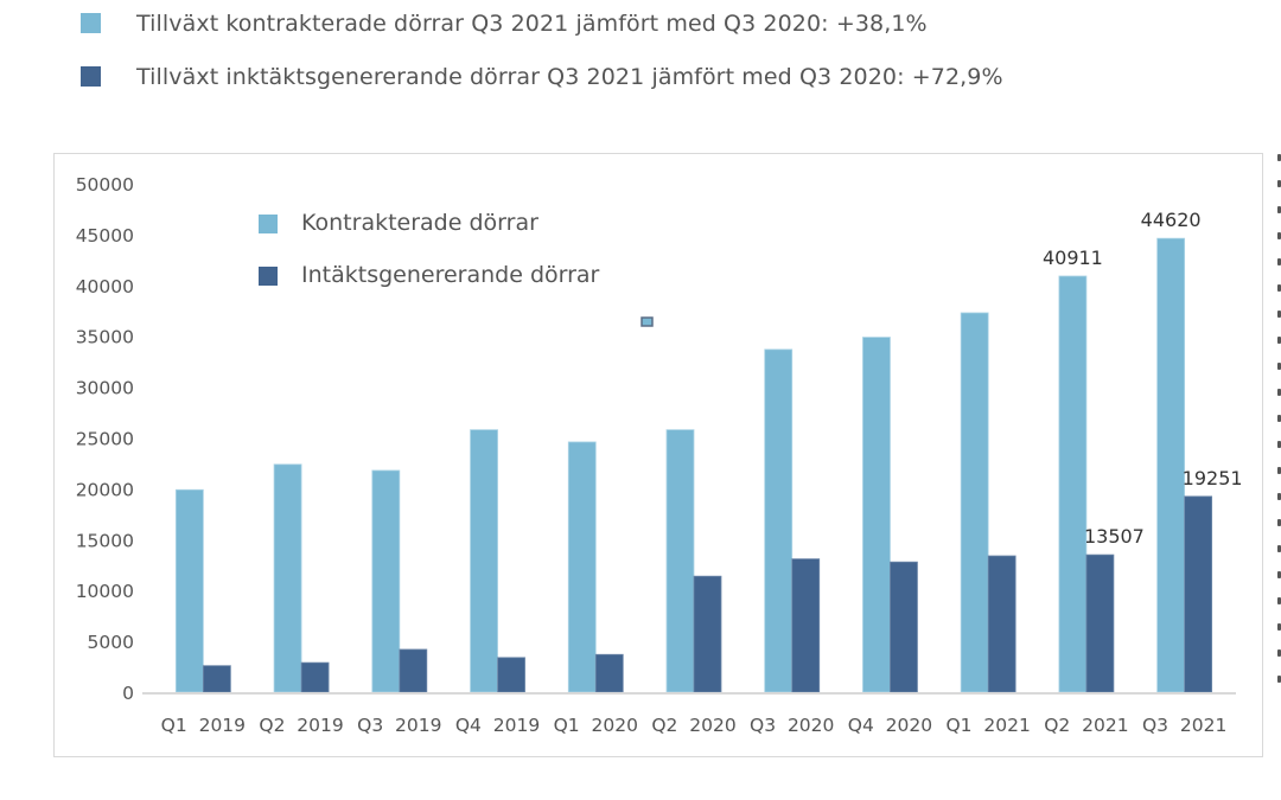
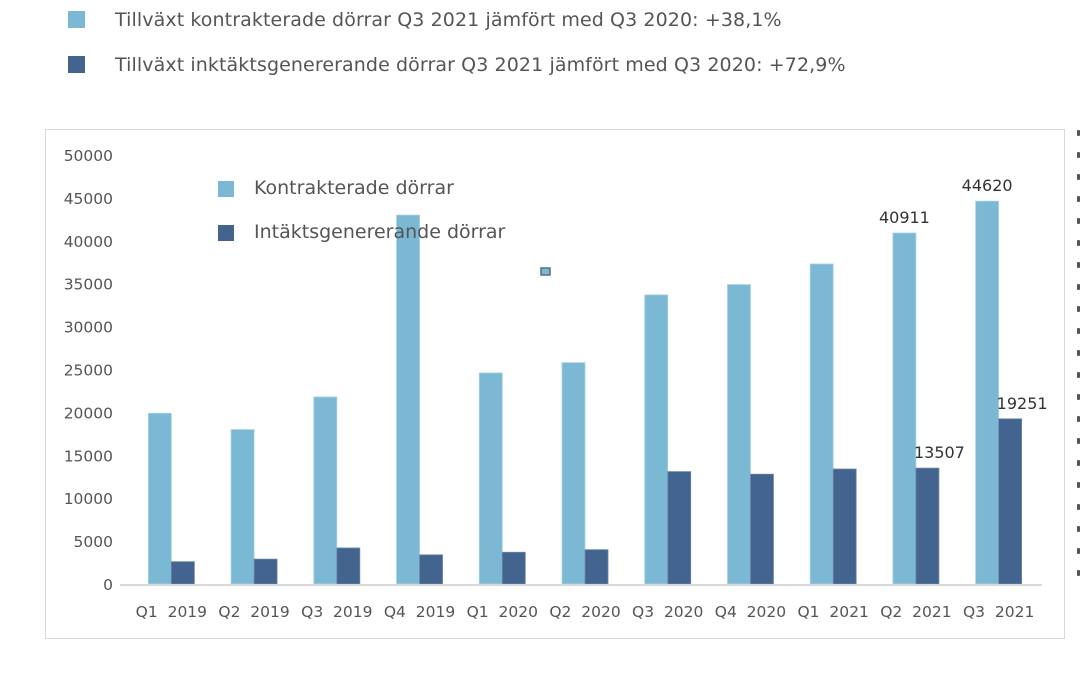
Kontrakterade dörrar/Q2 2019: 22000 -> 18000
Kontrakterade dörrar/Q4 2019: 26000 -> 43000
Intäktsgenererande dörrar/Q2 2020: 11000 -> 4000
